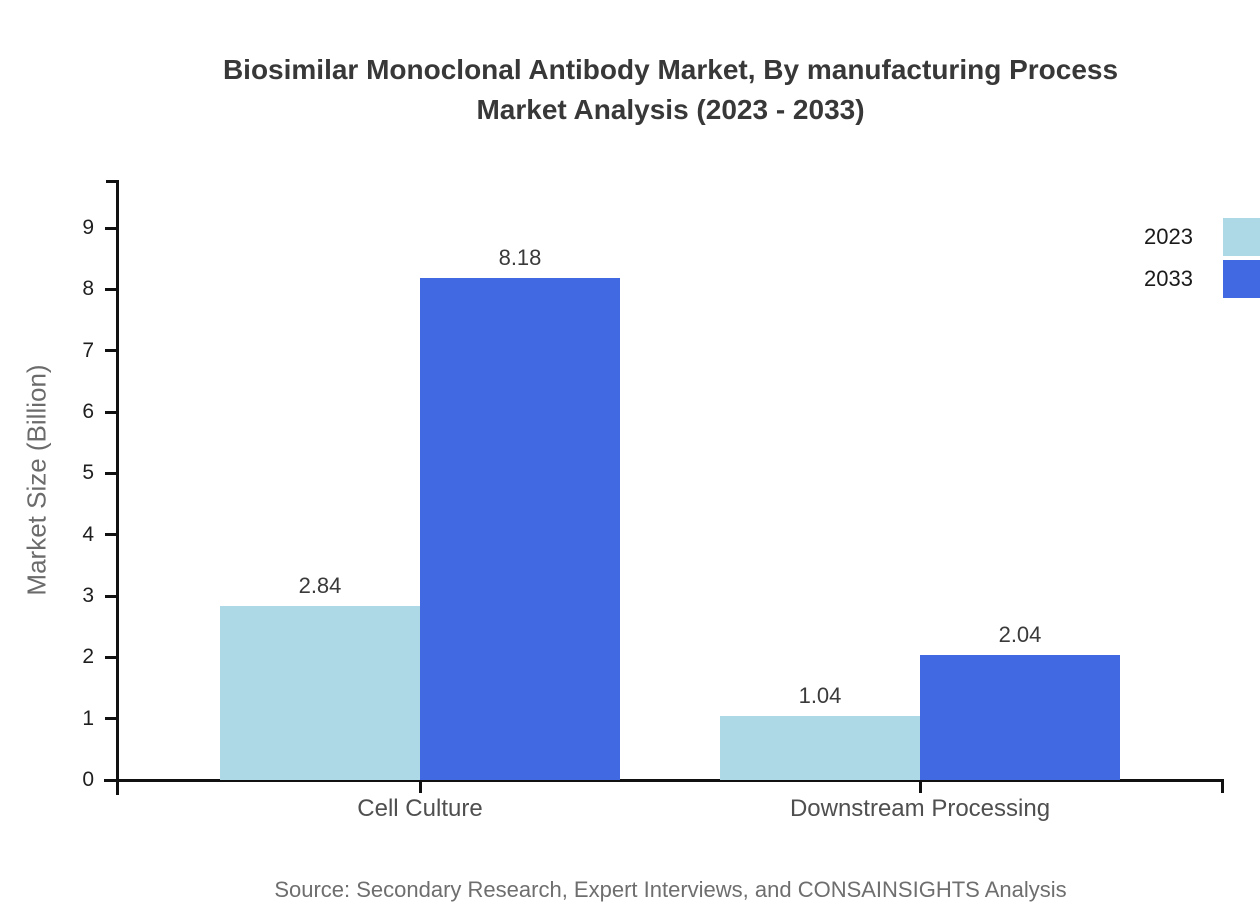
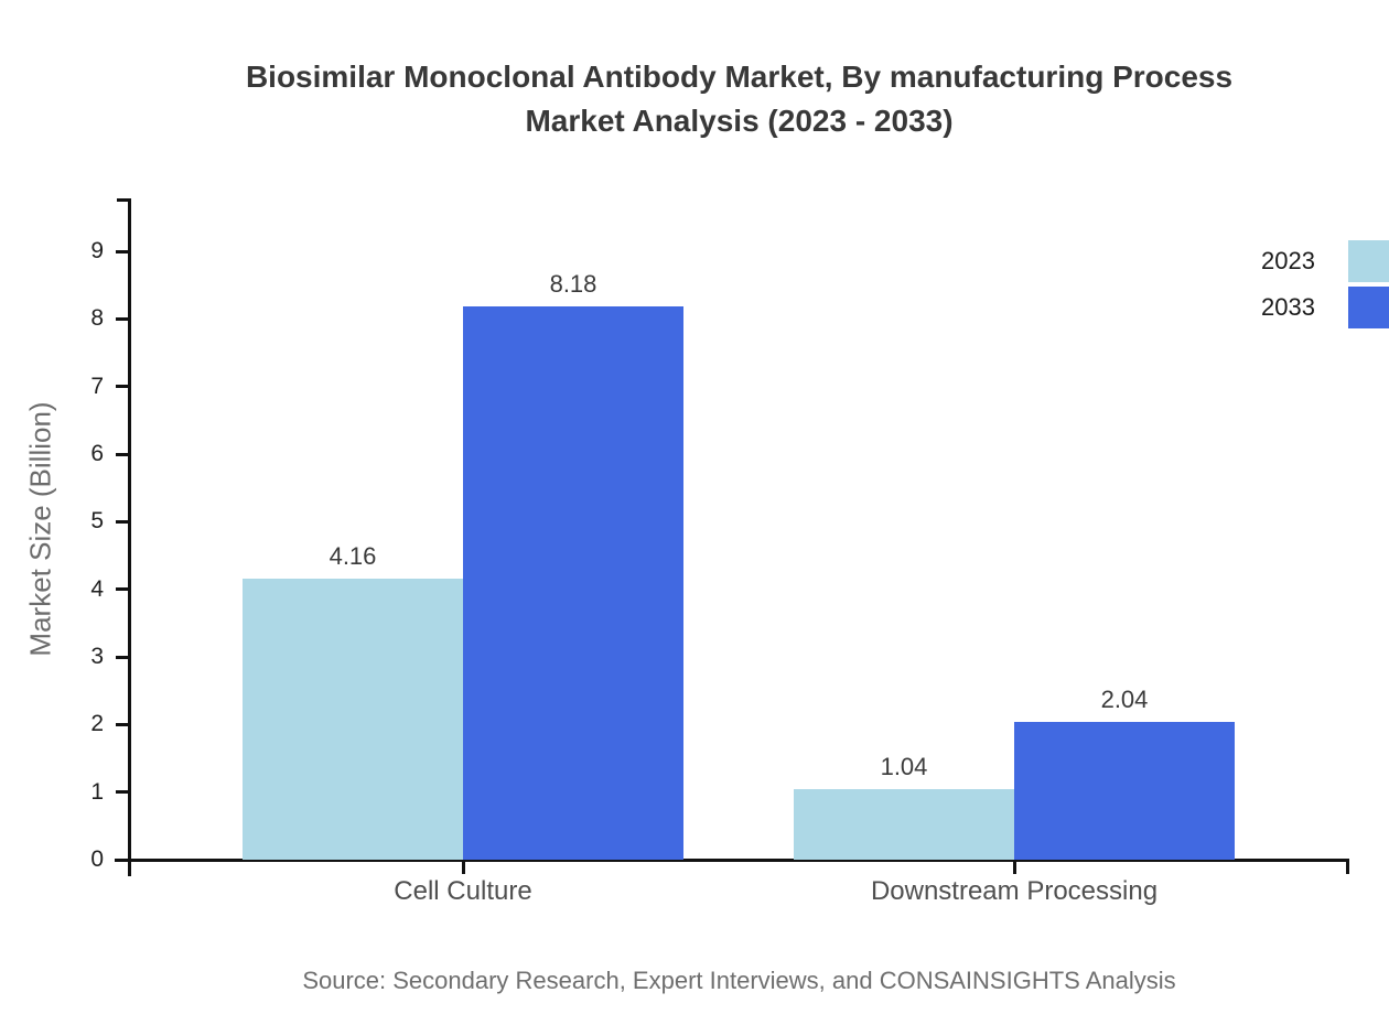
2023/Cell Culture: 2.84 -> 4.16
